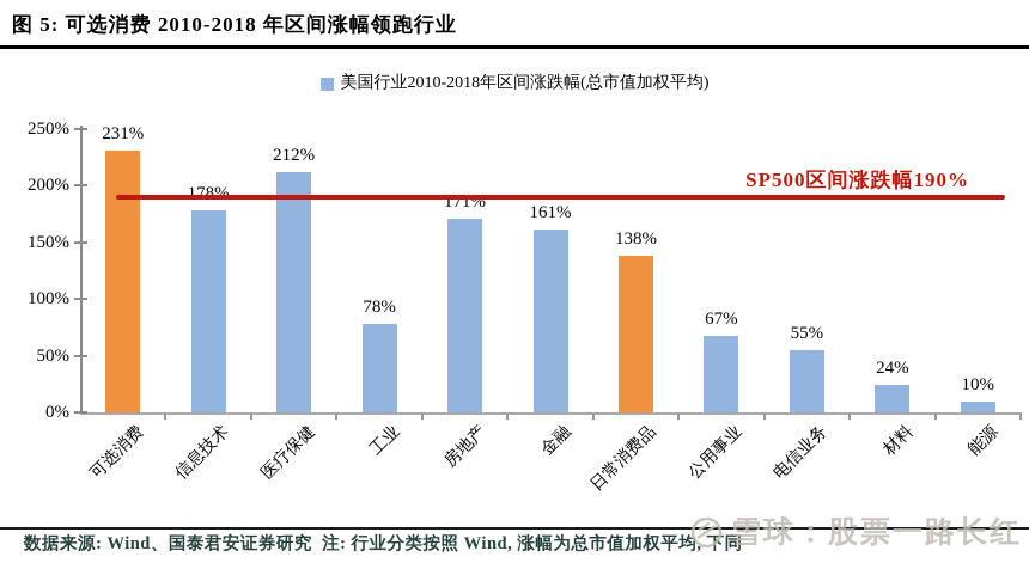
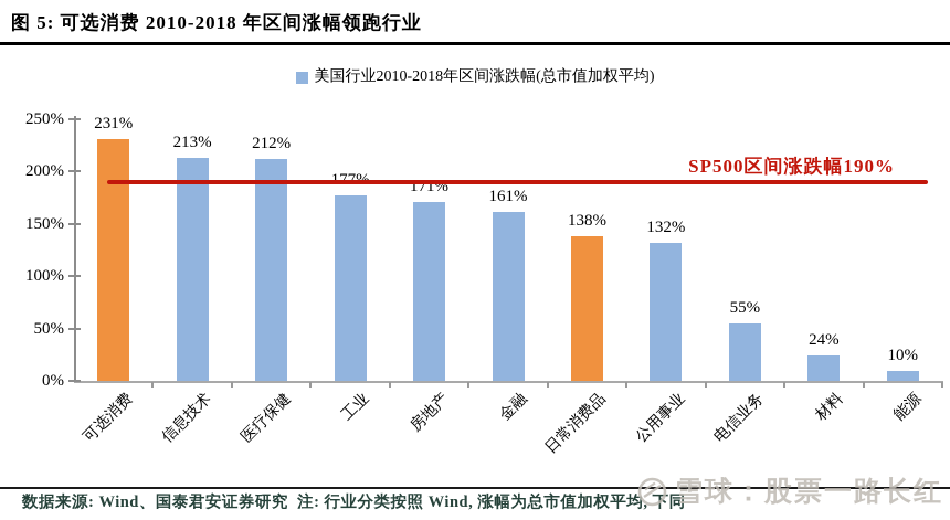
信息技术: 178% -> 213%
工业: 78% -> 177%
公用事业: 67% -> 132%
